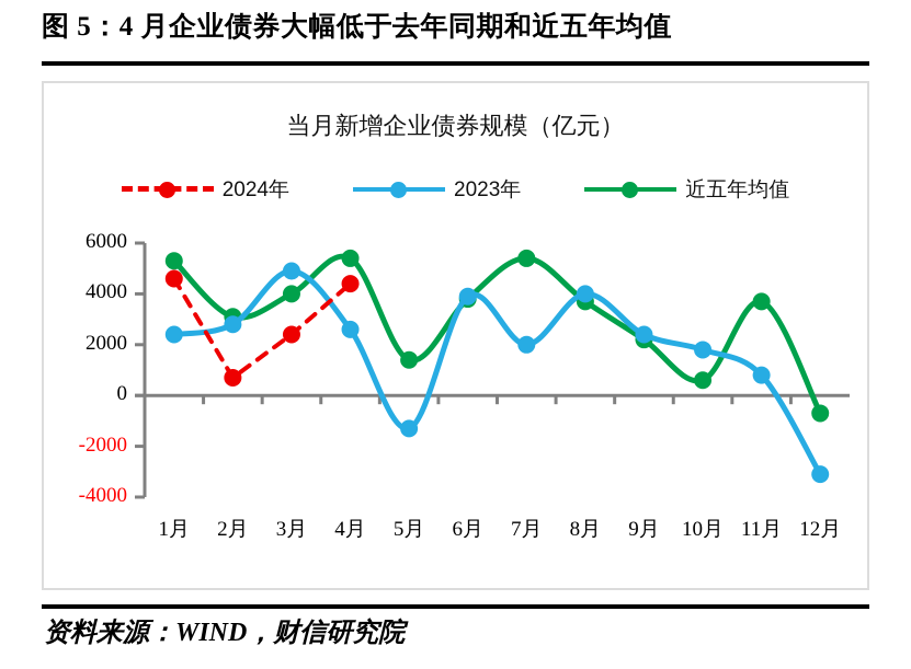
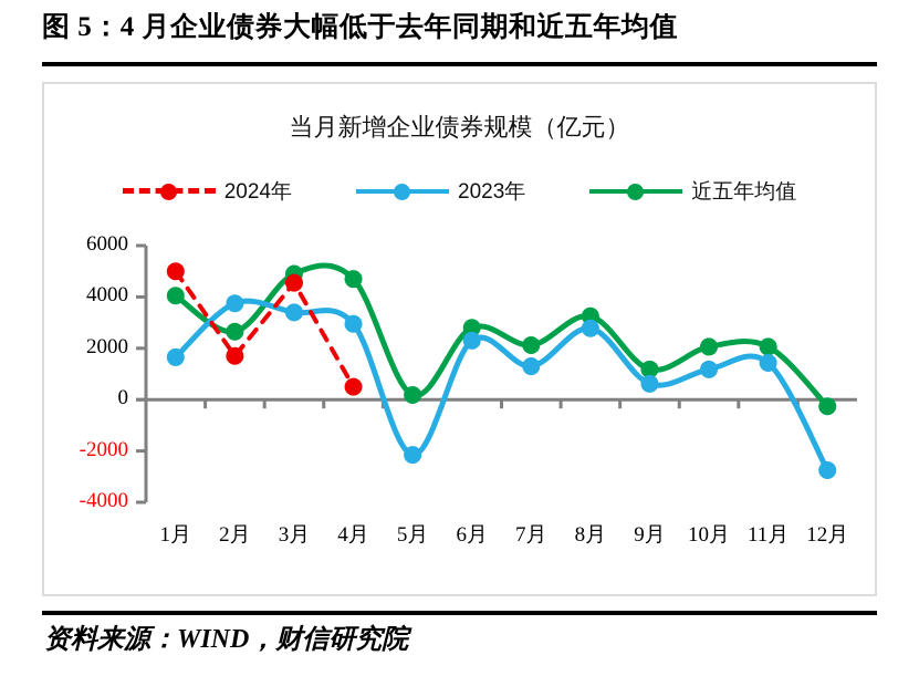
2024年/1月: 4600 -> 5000
2023年/1月: 2400 -> 1600
近五年均值/1月: 5300 -> 4000
2024年/2月: 700 -> 1700
2023年/2月: 2800 -> 3800
近五年均值/2月: 3100 -> 2600
2024年/3月: 2400 -> 4600
2023年/3月: 4900 -> 3400
近五年均值/3月: 4000 -> 4900
2024年/4月: 4400 -> 500
2023年/4月: 2600 -> 3000
近五年均值/4月: 5400 -> 4700
2023年/5月: -1300 -> -2200
近五年均值/5月: 1400 -> 200
2023年/6月: 3900 -> 2300
近五年均值/6月: 3800 -> 2800
2023年/7月: 2000 -> 1300
近五年均值/7月: 5400 -> 2100
2023年/8月: 4000 -> 2800
近五年均值/8月: 3700 -> 3200
2023年/9月: 2400 -> 600
近五年均值/9月: 2200 -> 1200
2023年/10月: 1800 -> 1200
近五年均值/10月: 600 -> 2100
2023年/11月: 800 -> 1400
近五年均值/11月: 3700 -> 2100
2023年/12月: -3100 -> -2800
近五年均值/12月: -700 -> -300
